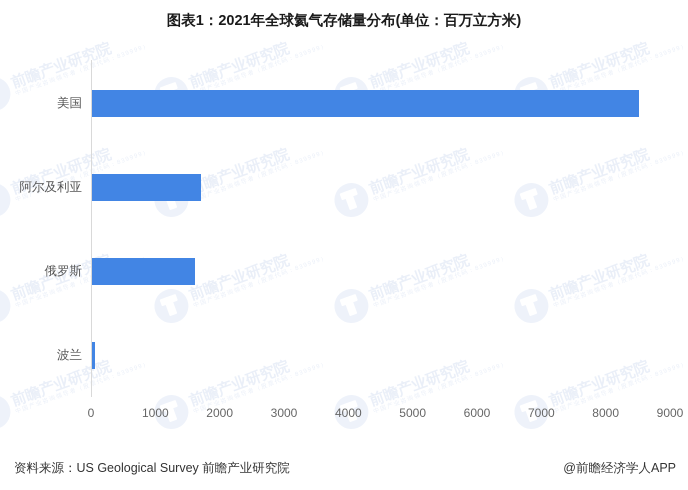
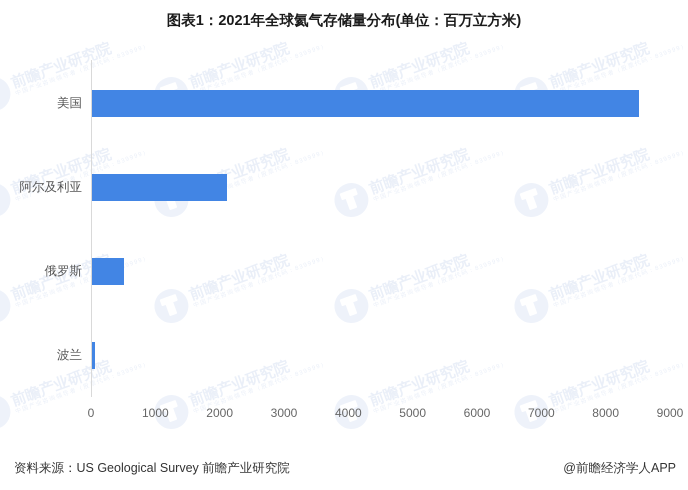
阿尔及利亚: 1700 -> 2100
俄罗斯: 1600 -> 500
